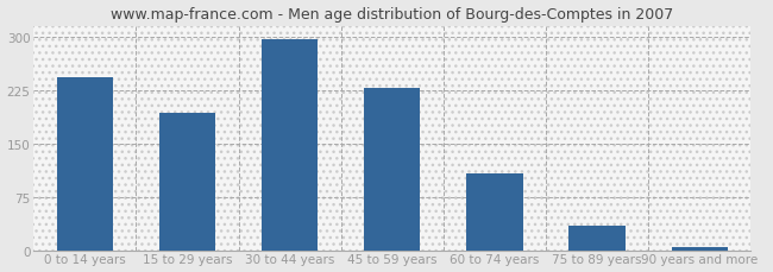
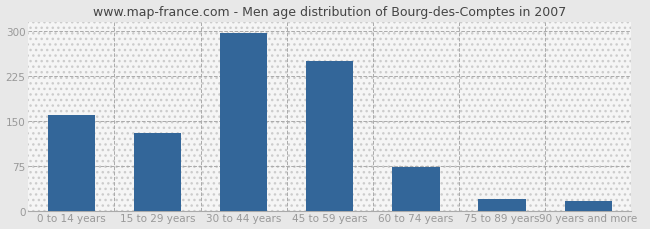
0 to 14 years: 242 -> 160
15 to 29 years: 193 -> 130
45 to 59 years: 228 -> 250
60 to 74 years: 108 -> 72
75 to 89 years: 35 -> 20
90 years and more: 5 -> 16
